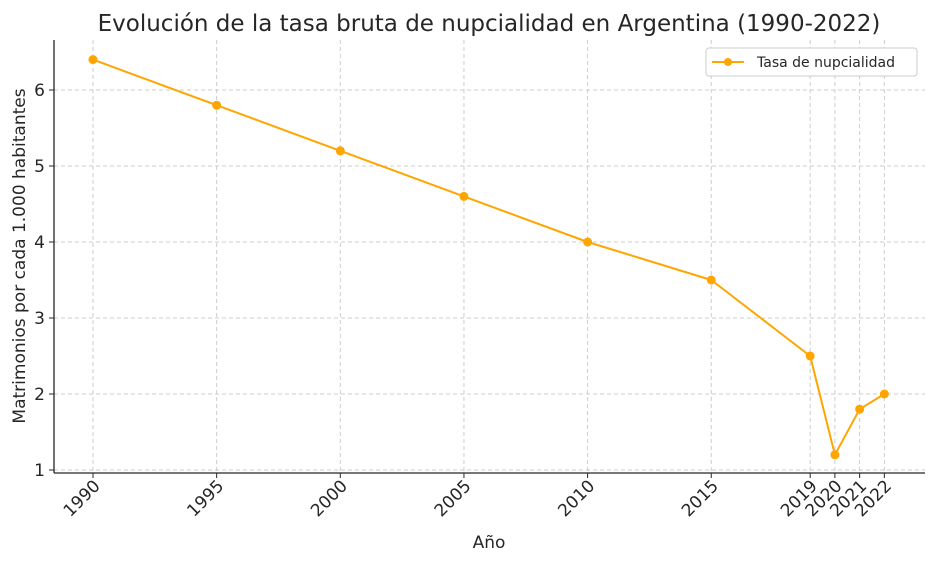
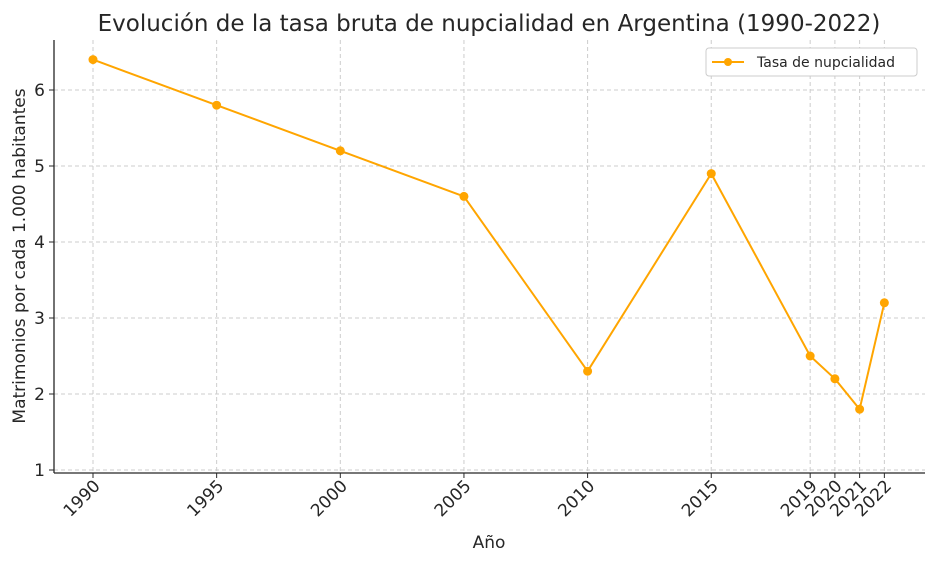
2010: 4.0 -> 2.3
2015: 3.5 -> 4.9
2020: 1.2 -> 2.2
2022: 2.0 -> 3.2
